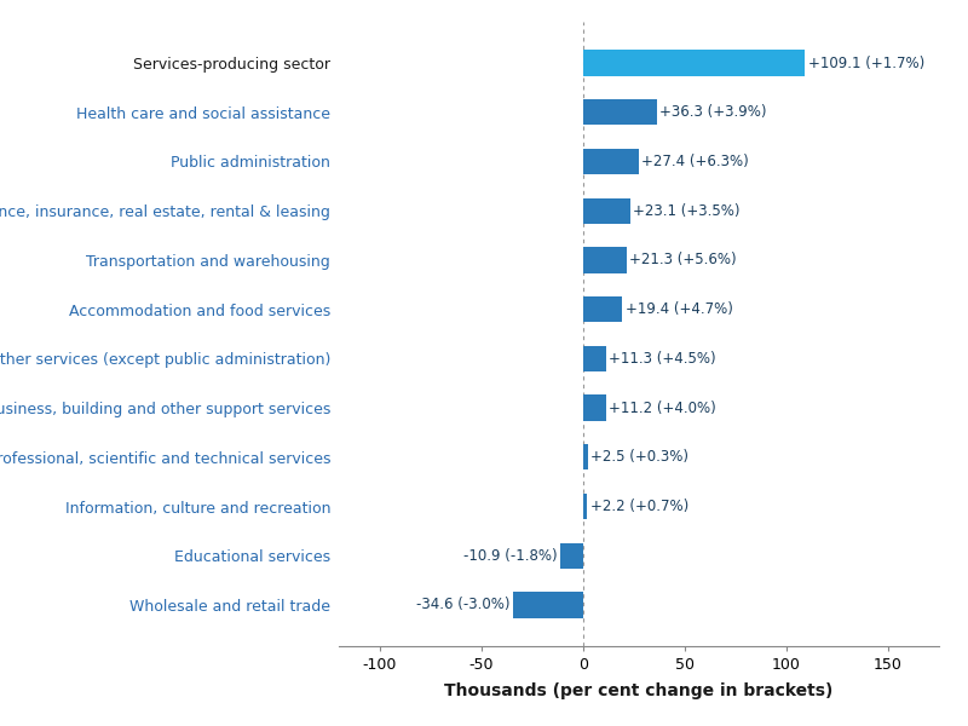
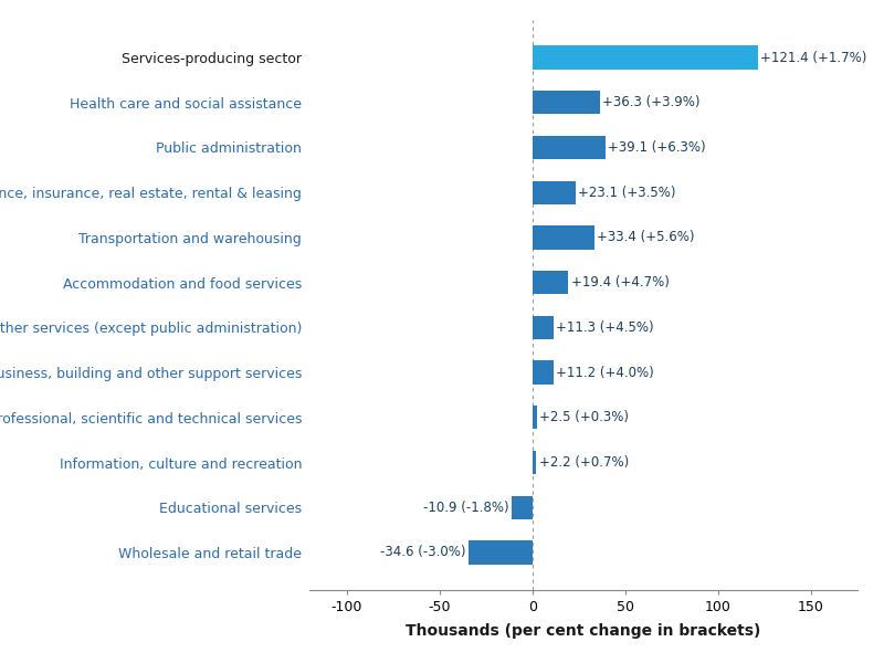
Services-producing sector: +109.1 -> +121.4
Public administration: +27.4 -> +39.1
Transportation and warehousing: +21.3 -> +33.4
